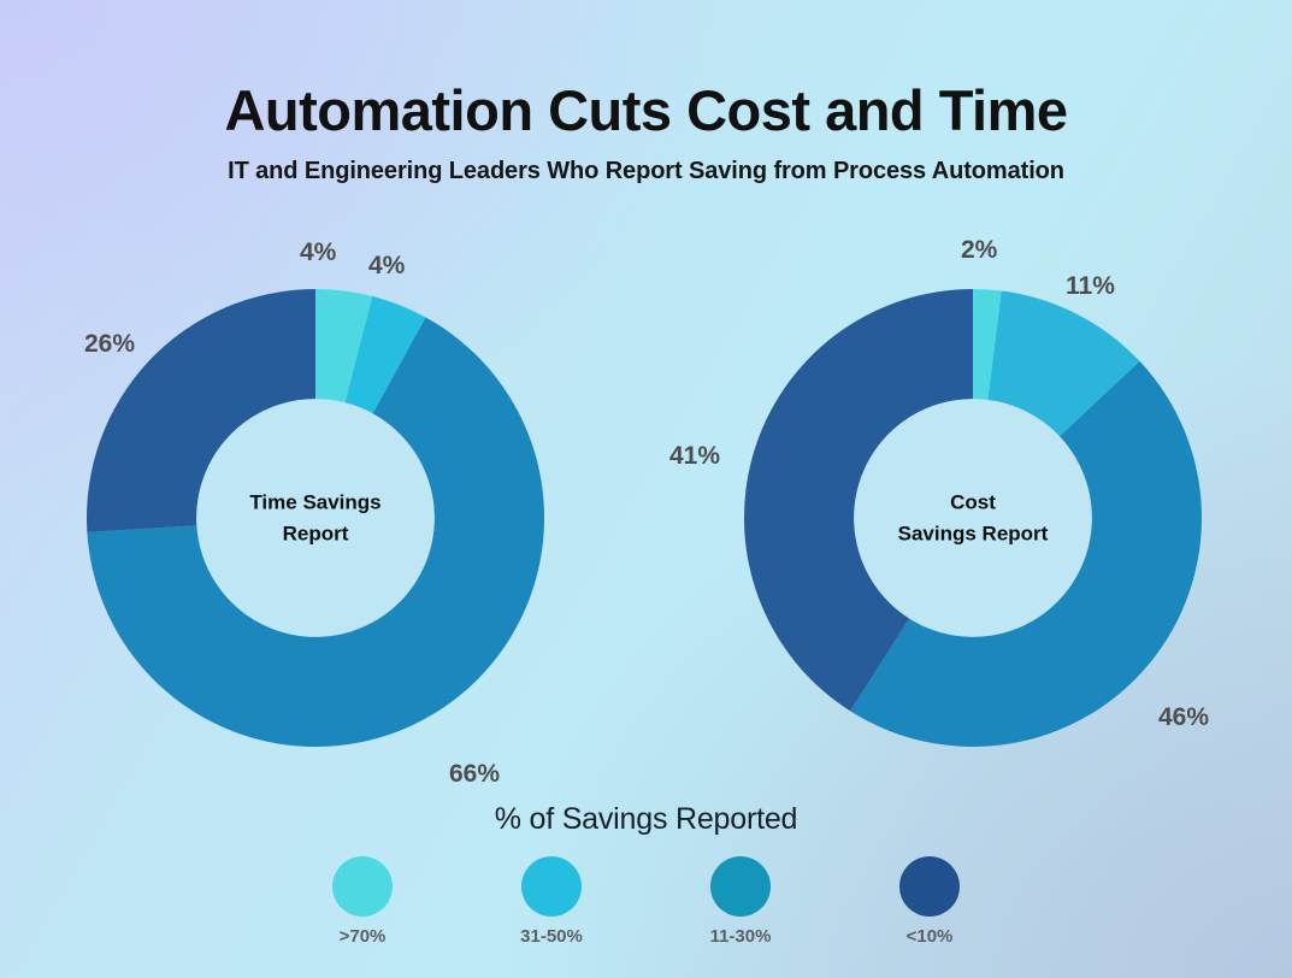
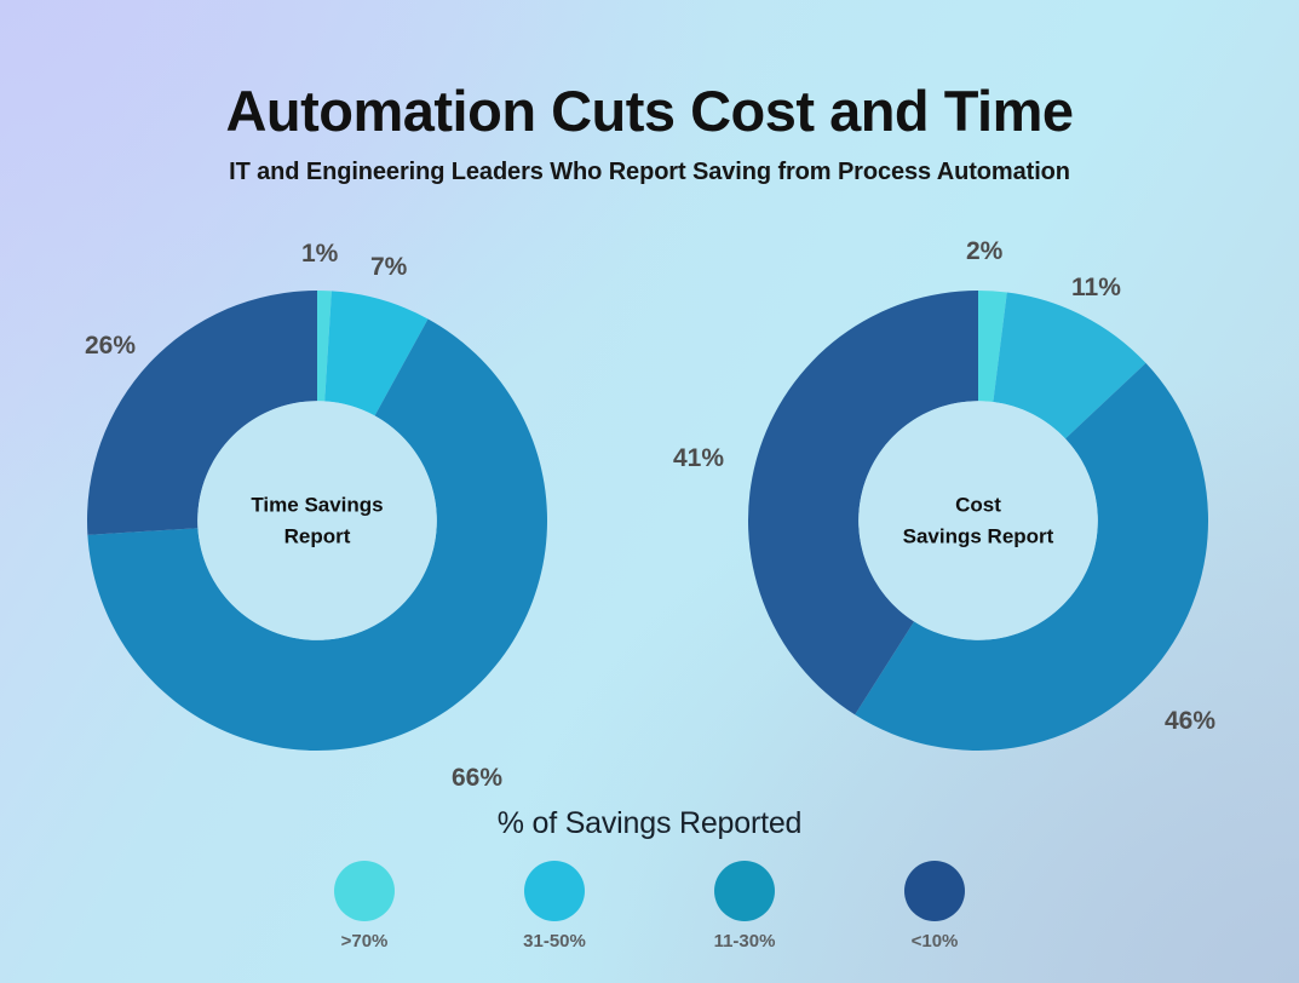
Time Savings Report/>70%: 4% -> 1%
Time Savings Report/31-50%: 4% -> 7%
